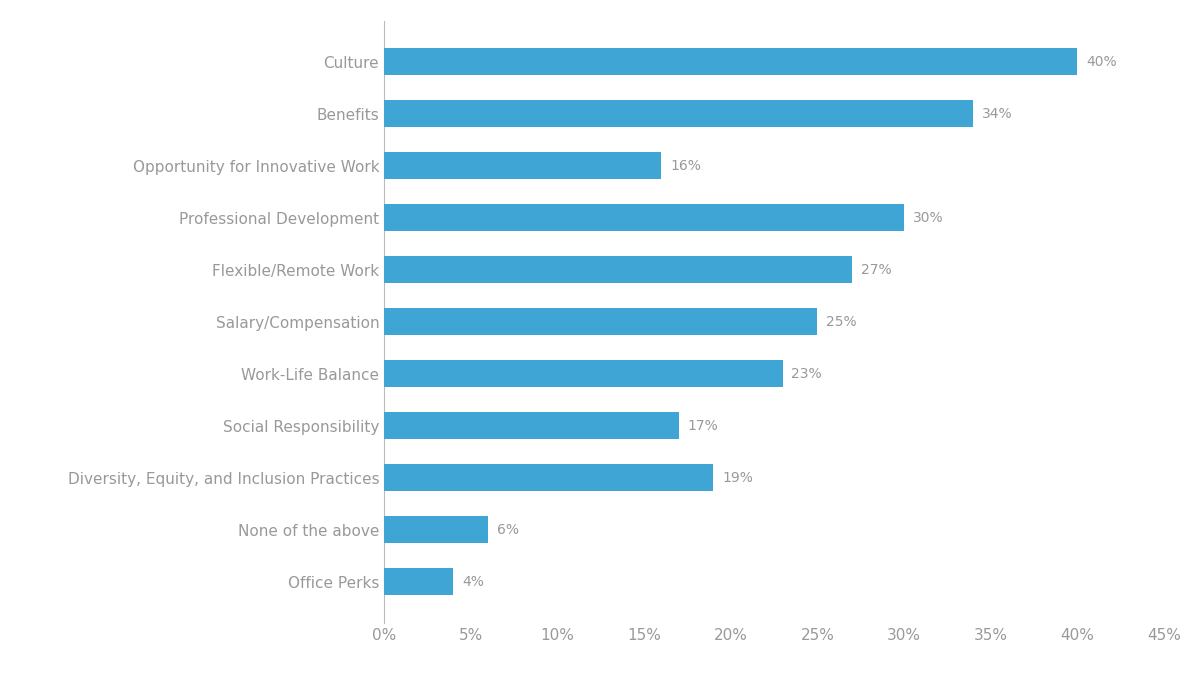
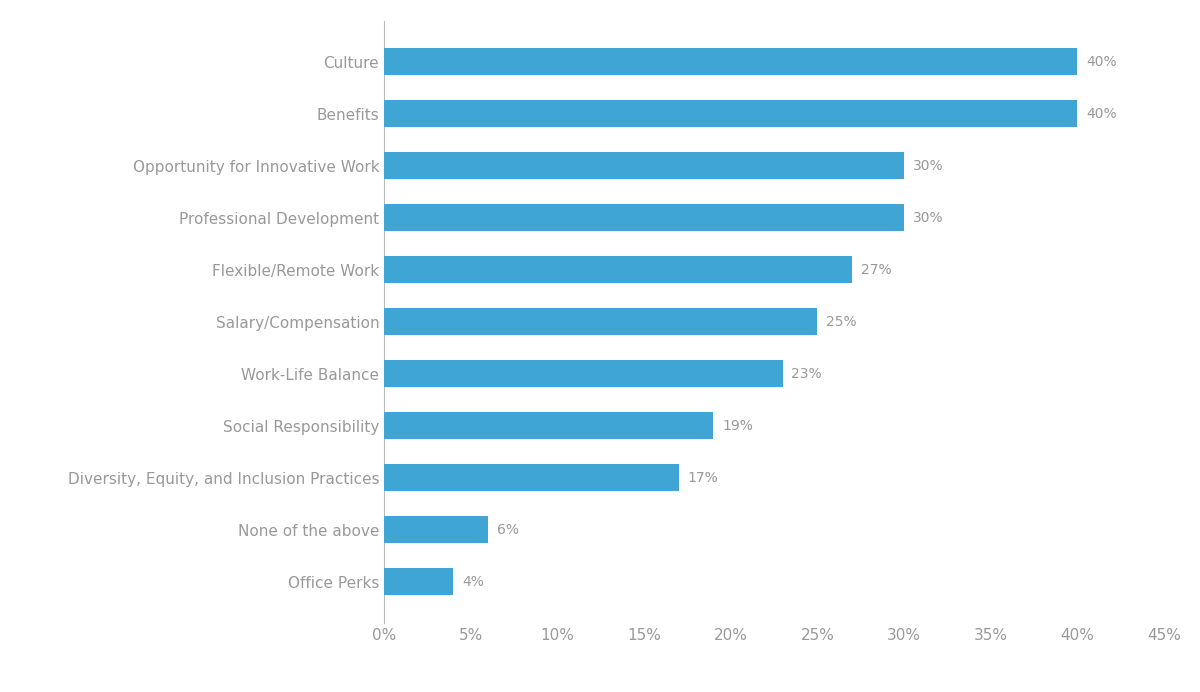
Benefits: 34% -> 40%
Opportunity for Innovative Work: 16% -> 30%
Social Responsibility: 17% -> 19%
Diversity, Equity, and Inclusion Practices: 19% -> 17%
